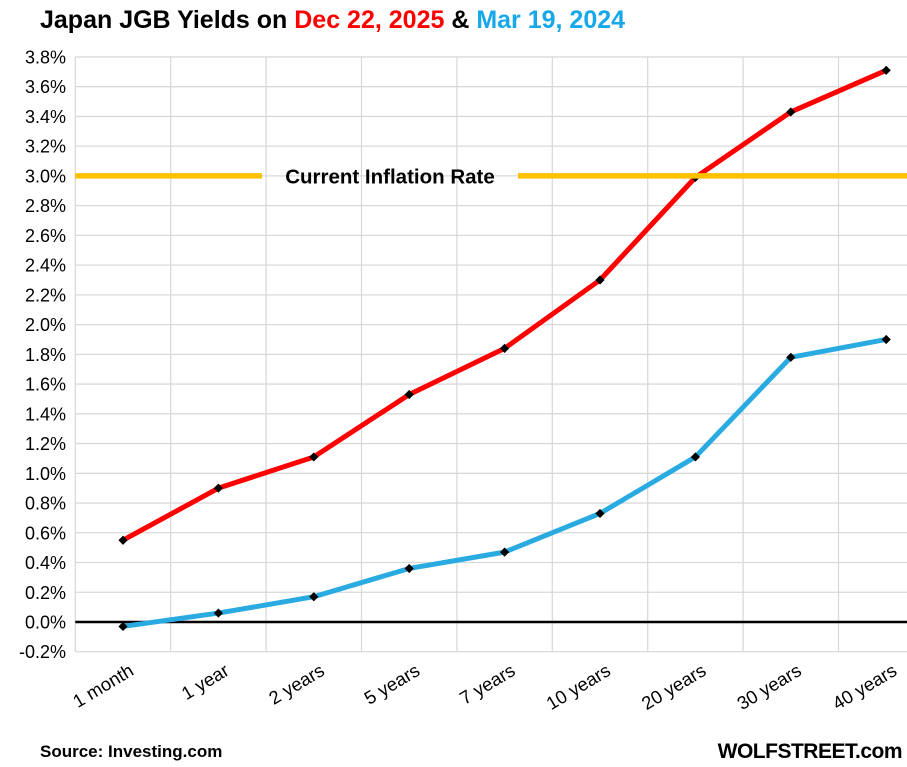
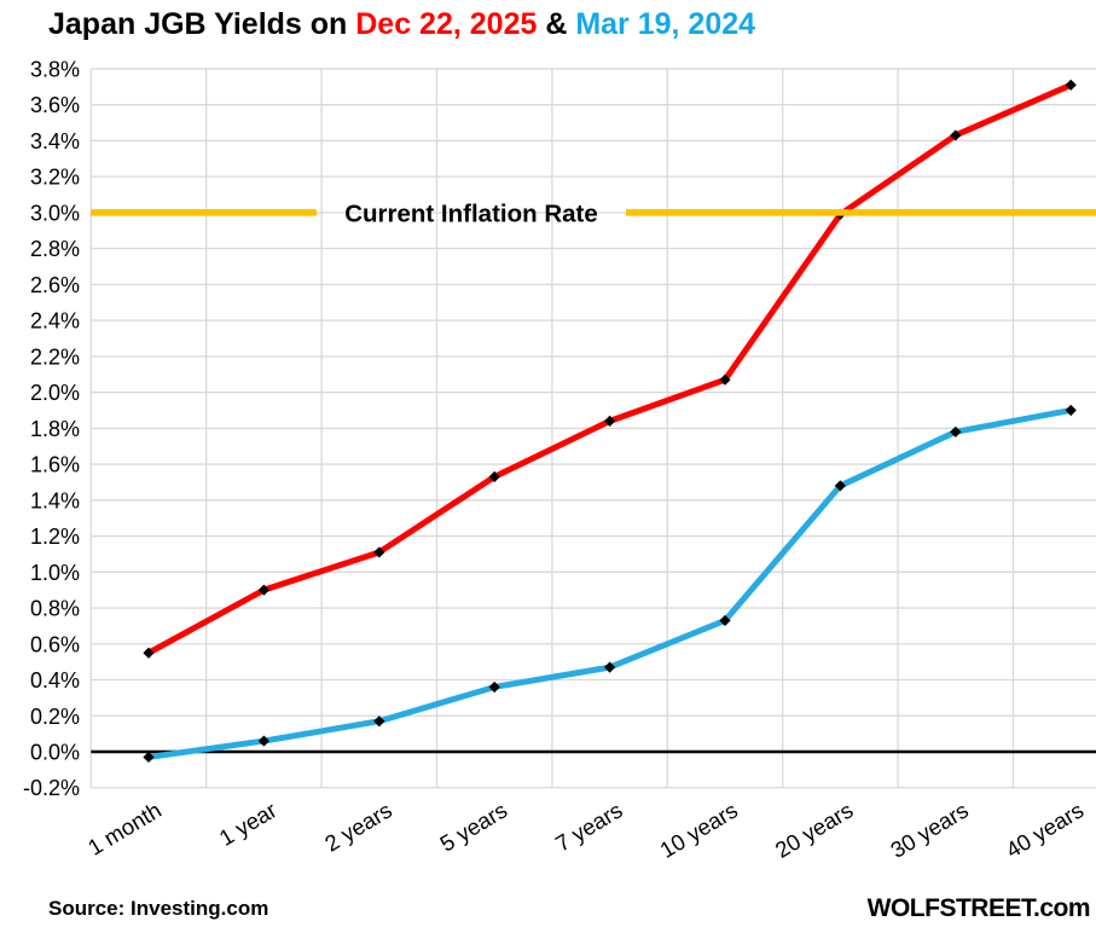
Dec 22, 2025/10 years: 2.30% -> 2.07%
Mar 19, 2024/20 years: 1.11% -> 1.48%
